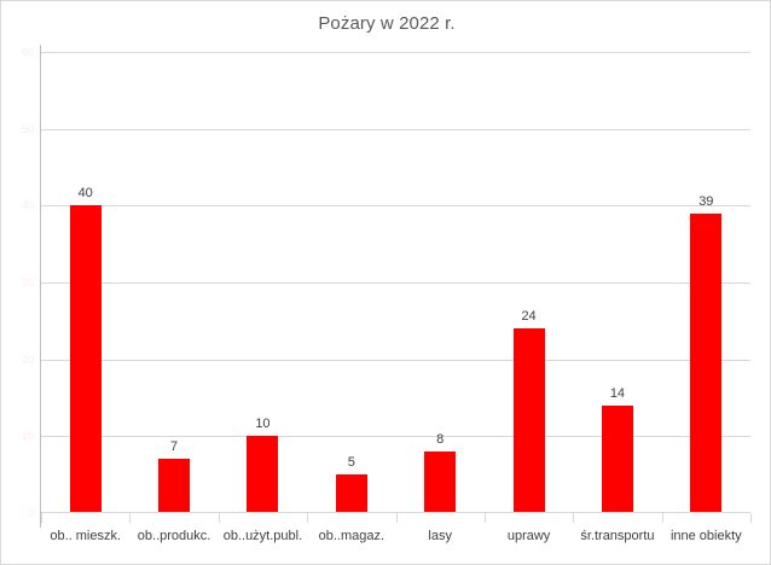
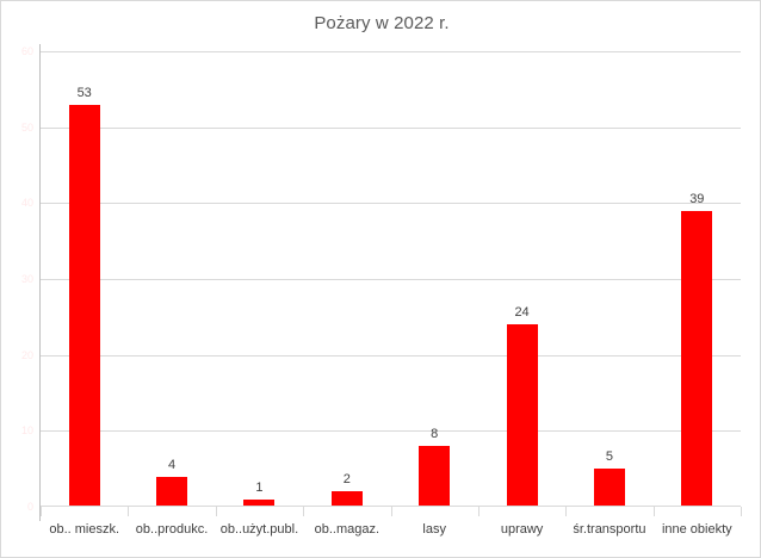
ob.. mieszk.: 40 -> 53
ob..produkc.: 7 -> 4
ob..użyt.publ.: 10 -> 1
ob..magaz.: 5 -> 2
śr.transportu: 14 -> 5
